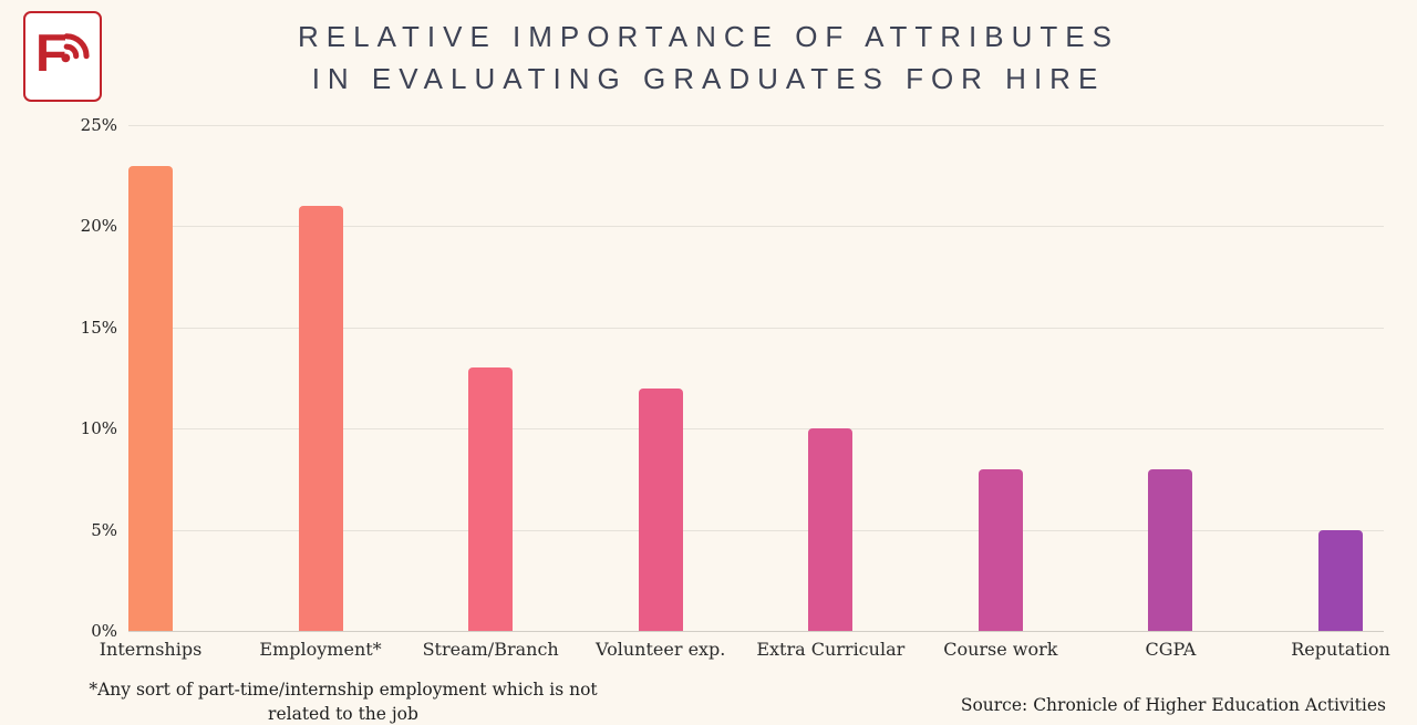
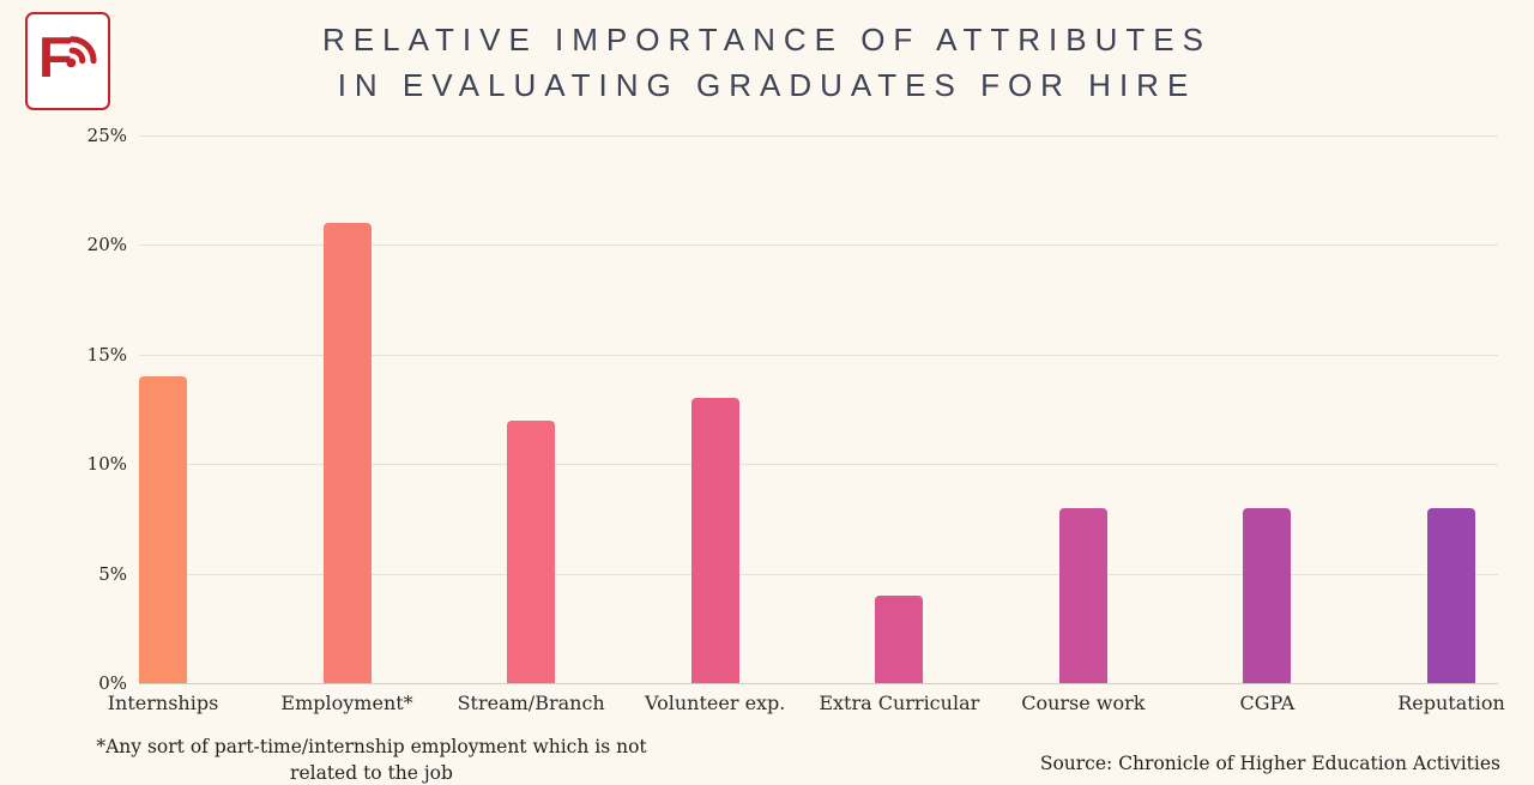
Internships: 23% -> 14%
Stream/Branch: 13% -> 12%
Volunteer exp.: 12% -> 13%
Extra Curricular: 10% -> 4%
Reputation: 5% -> 8%
